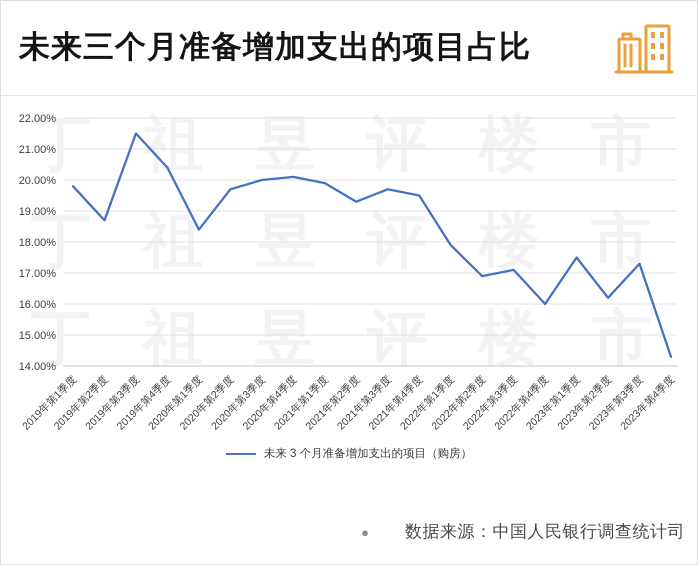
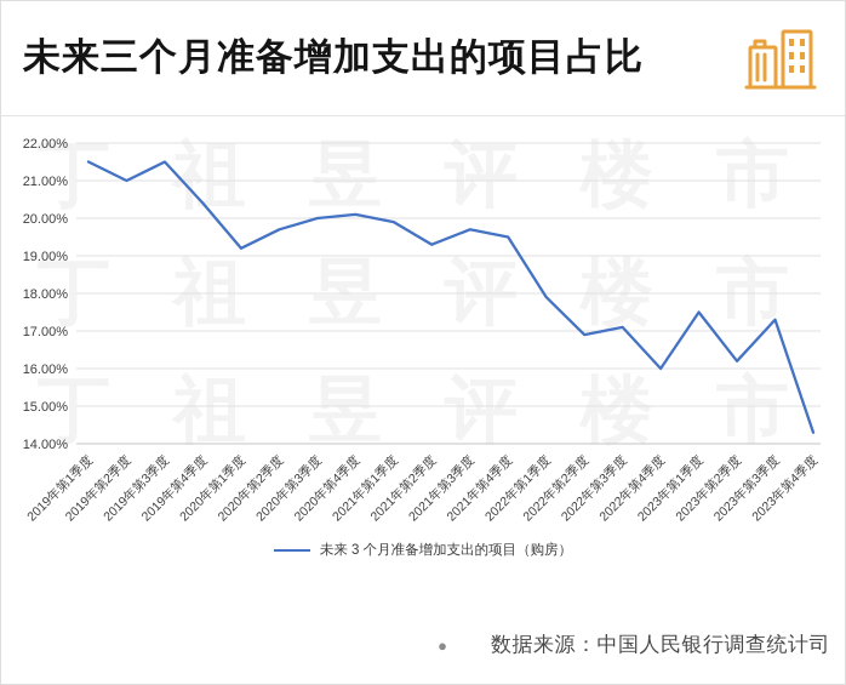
2019年第1季度: 19.8% -> 21.5%
2019年第2季度: 18.7% -> 21.0%
2020年第1季度: 18.4% -> 19.2%
